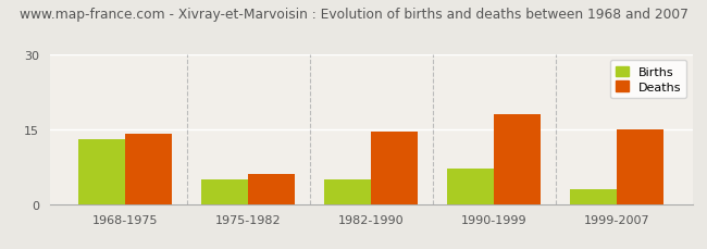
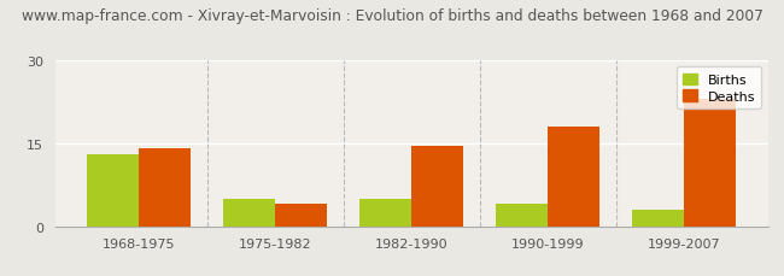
Deaths/1975-1982: 6.0 -> 4.0
Births/1990-1999: 7 -> 4
Deaths/1999-2007: 15.0 -> 23.0
